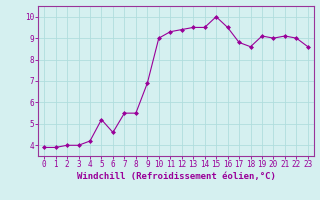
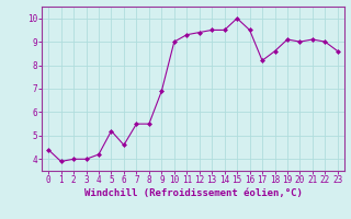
0: 3.9 -> 4.4
17: 8.8 -> 8.2
